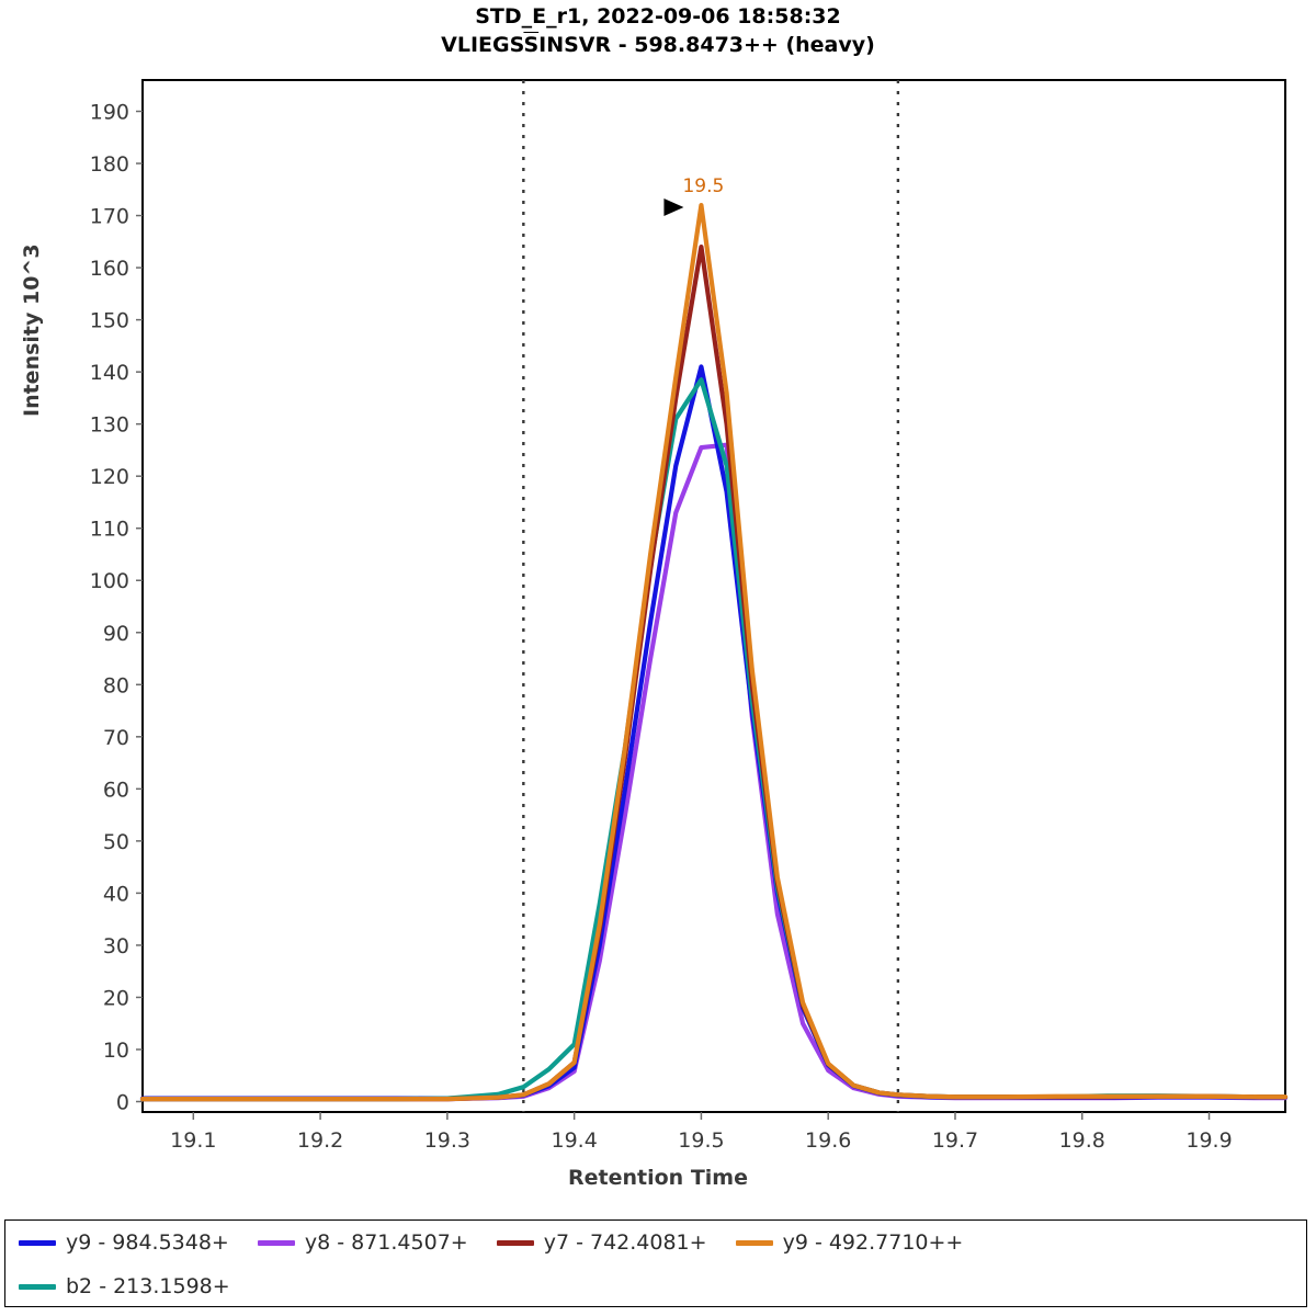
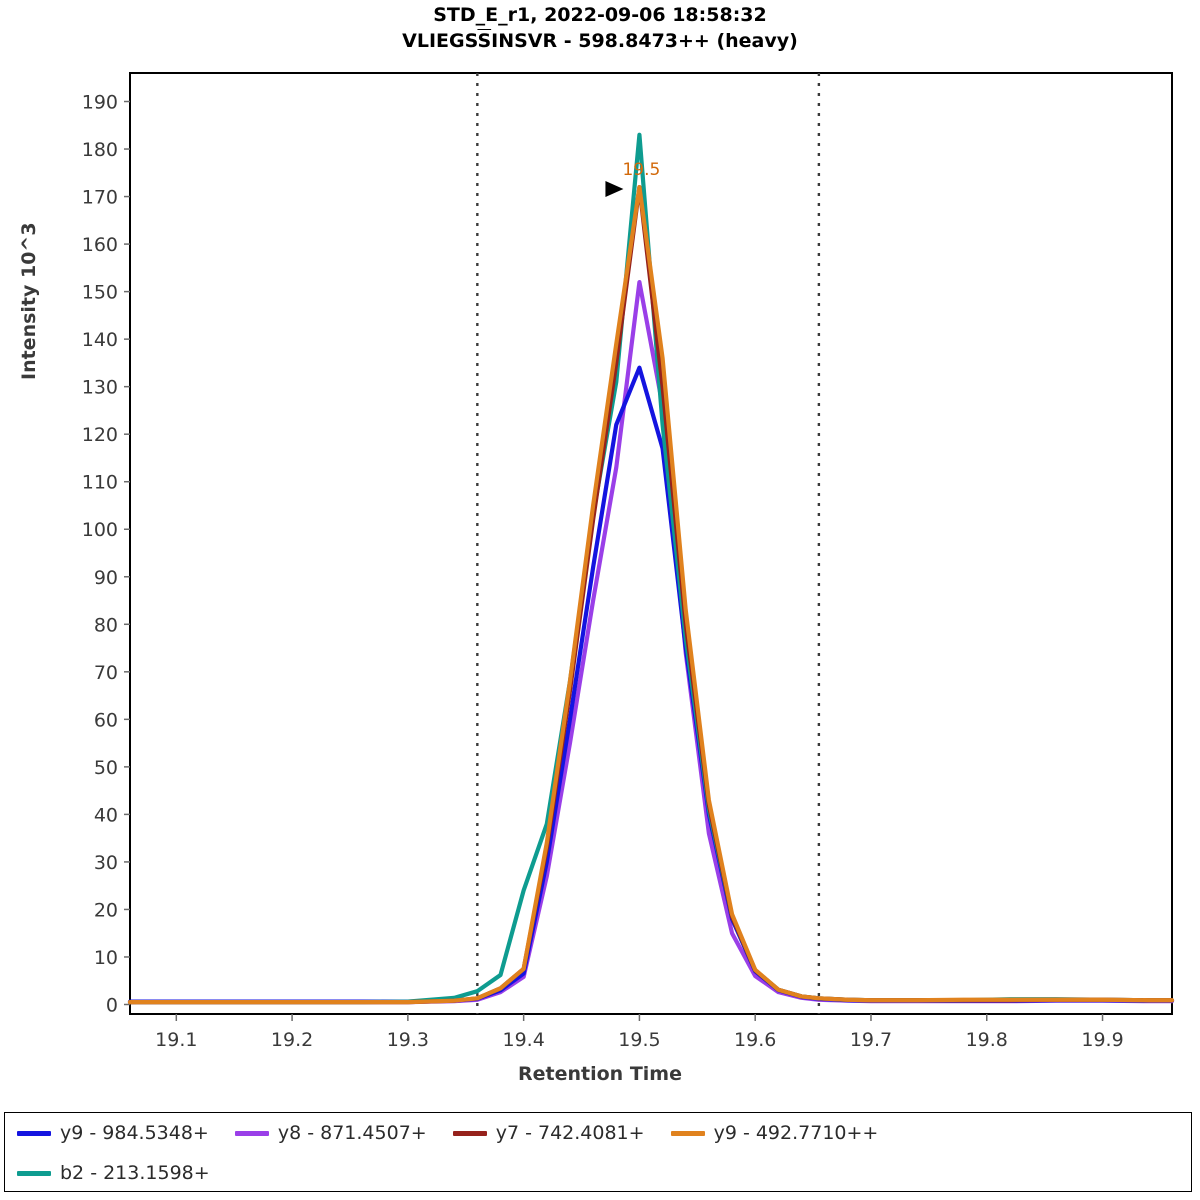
b2 - 213.1598+/19.4: 11 -> 24
y9 - 984.5348+/19.5: 141 -> 134
y8 - 871.4507+/19.5: 126 -> 152
y7 - 742.4081+/19.5: 164 -> 172
b2 - 213.1598+/19.5: 138 -> 183
